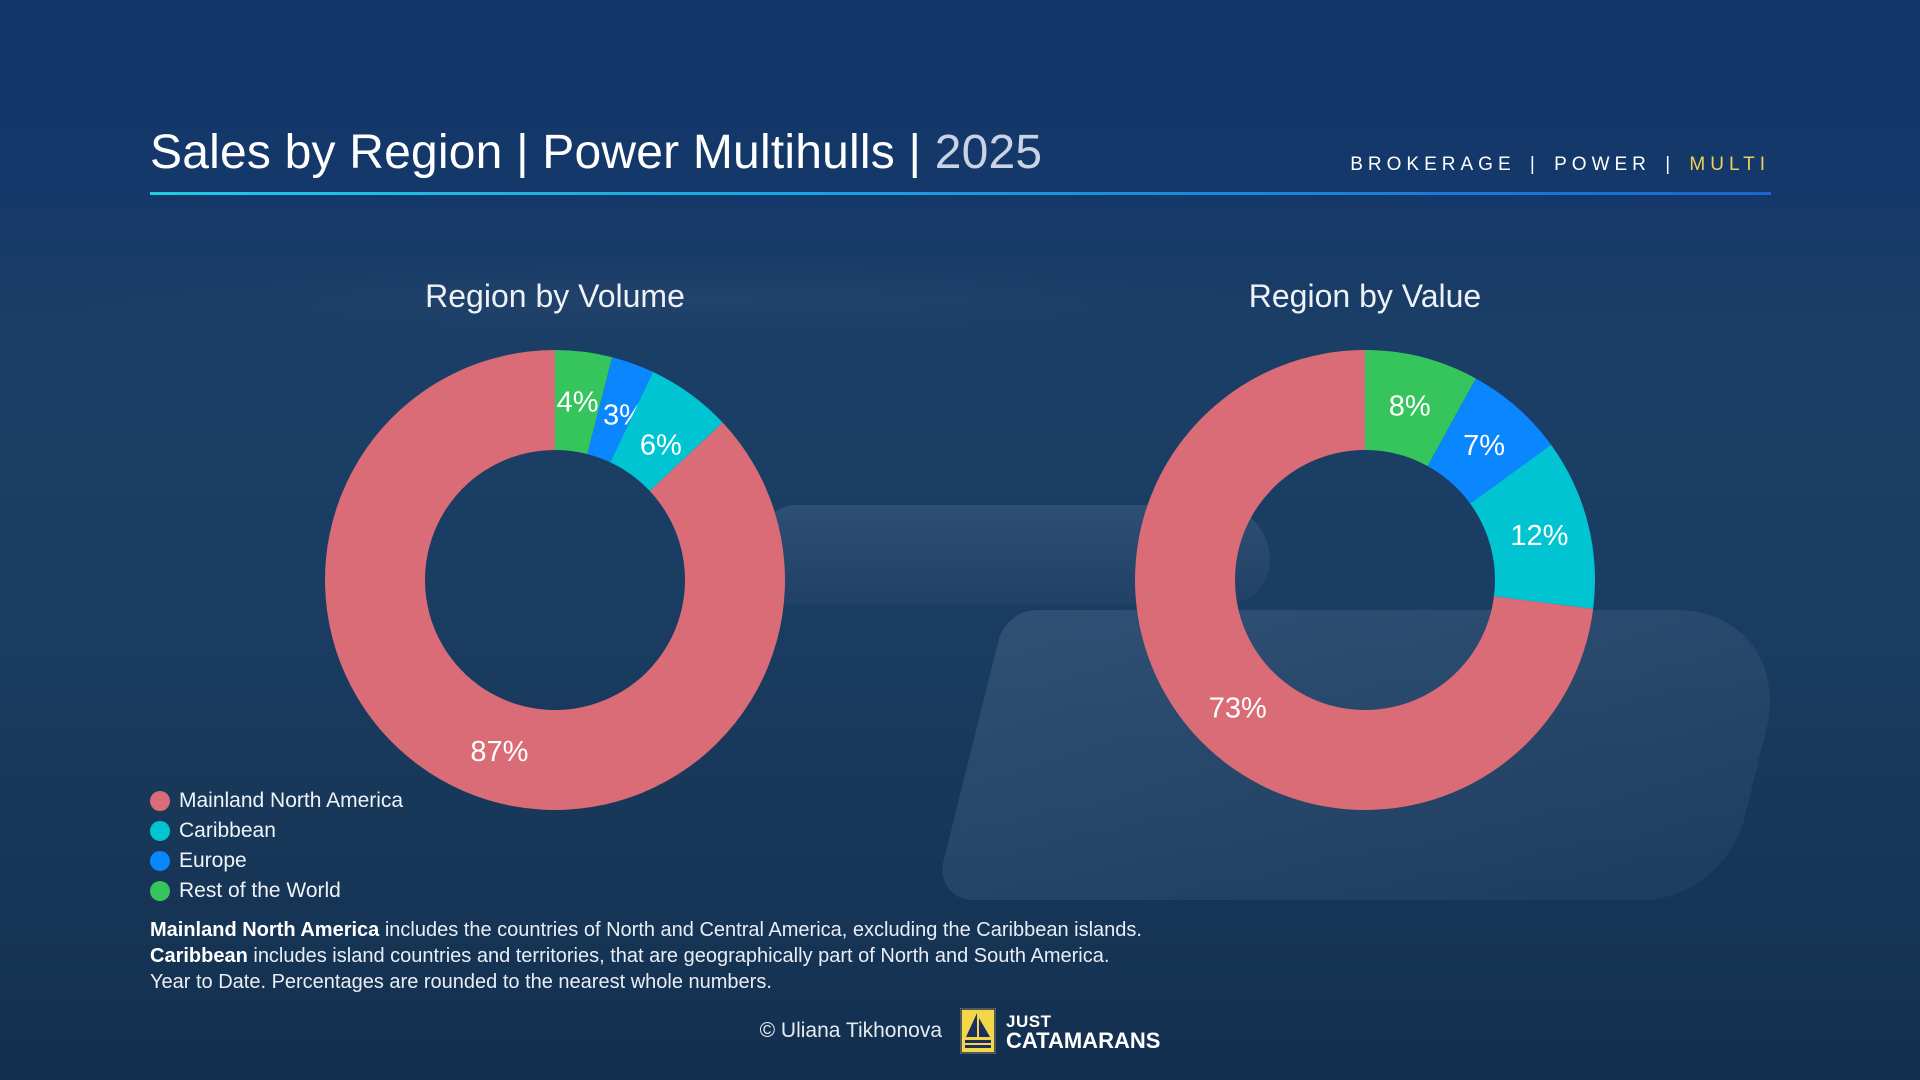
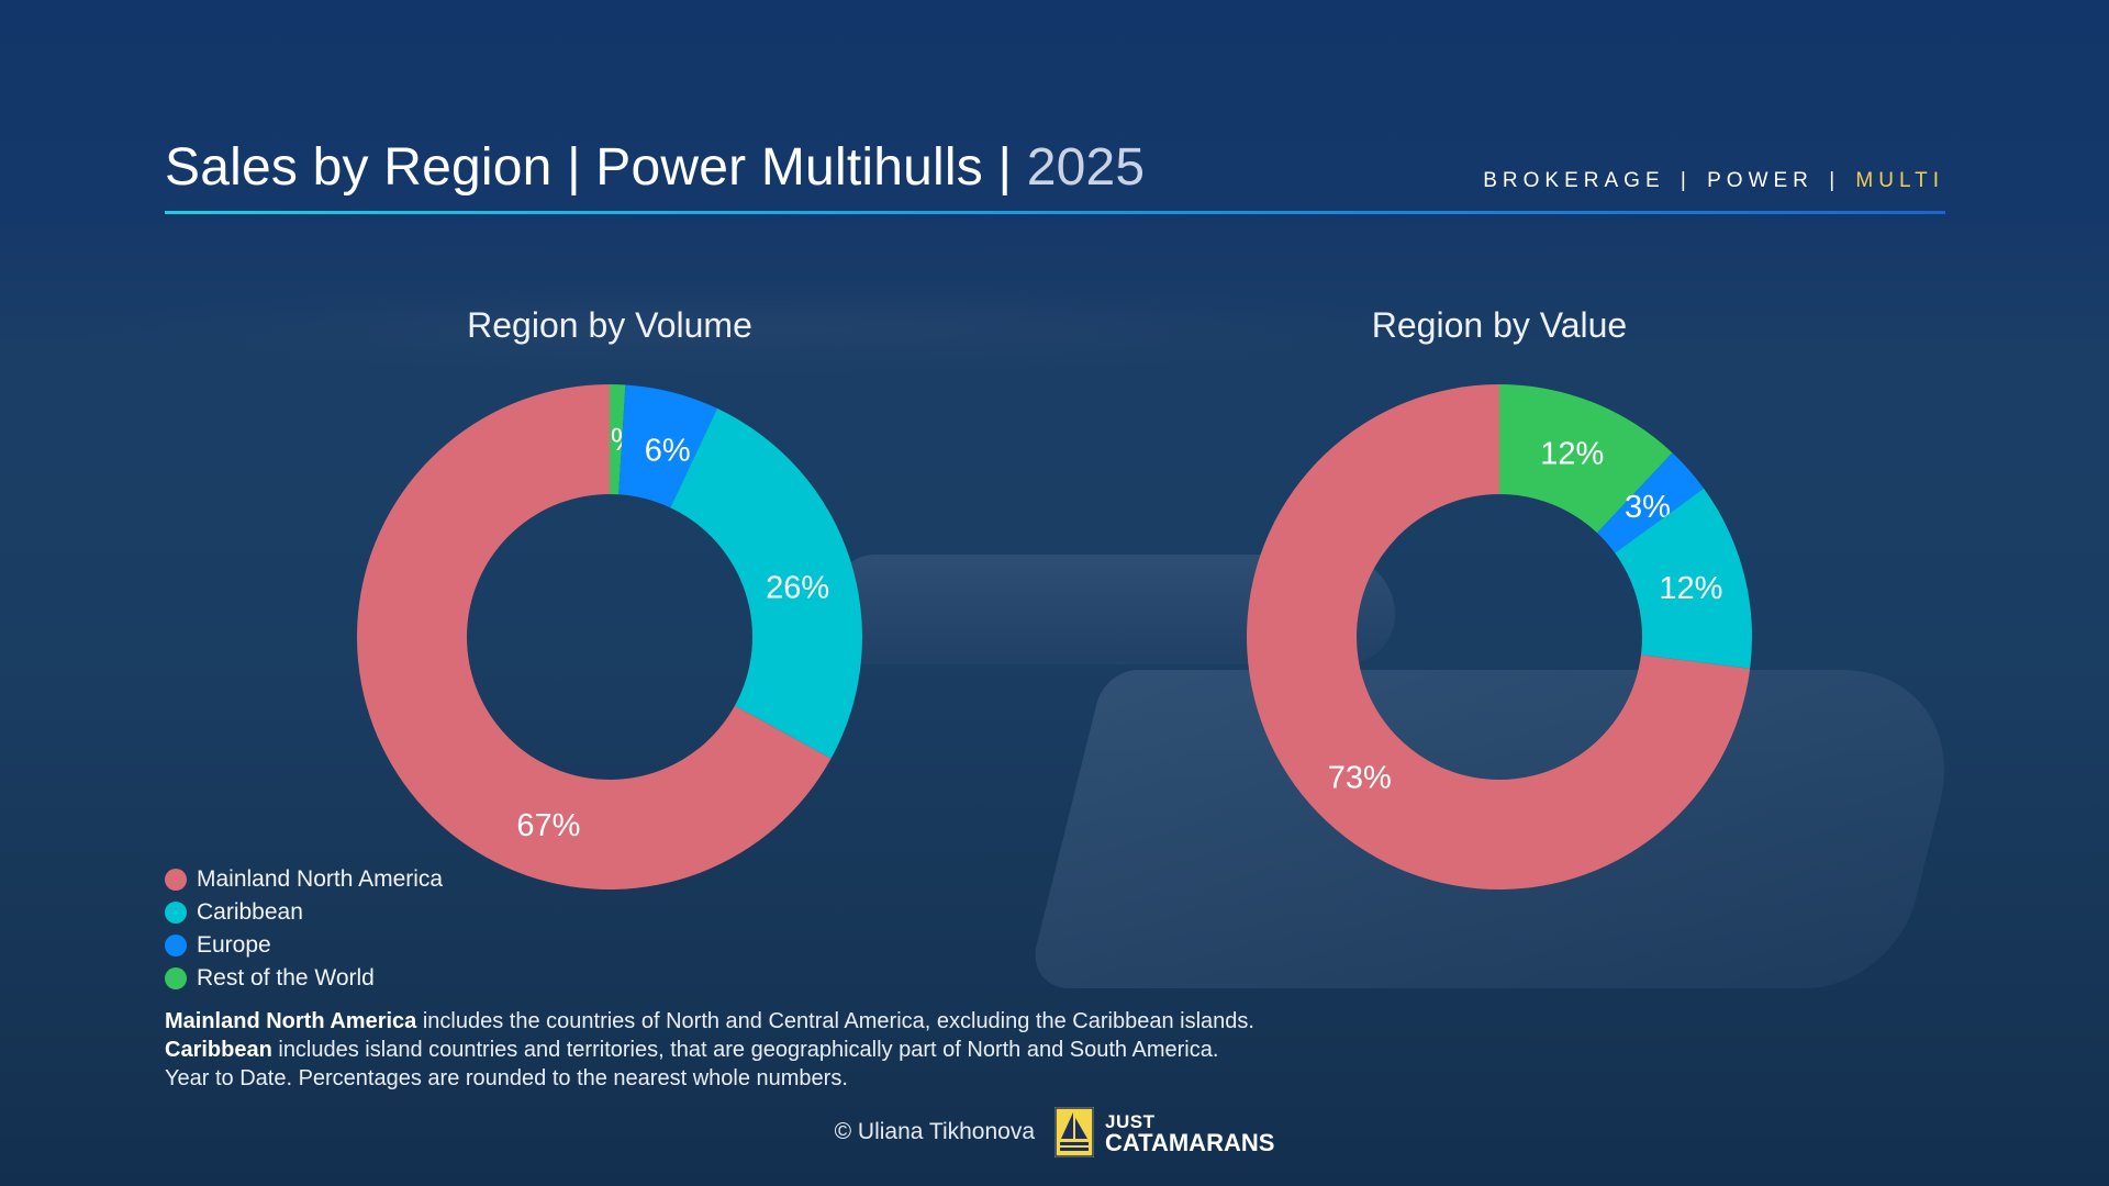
Region by Volume/Rest of the World: 4% -> 1%
Region by Volume/Europe: 3% -> 6%
Region by Volume/Caribbean: 6% -> 26%
Region by Volume/Mainland North America: 87% -> 67%
Region by Value/Rest of the World: 8% -> 12%
Region by Value/Europe: 7% -> 3%
